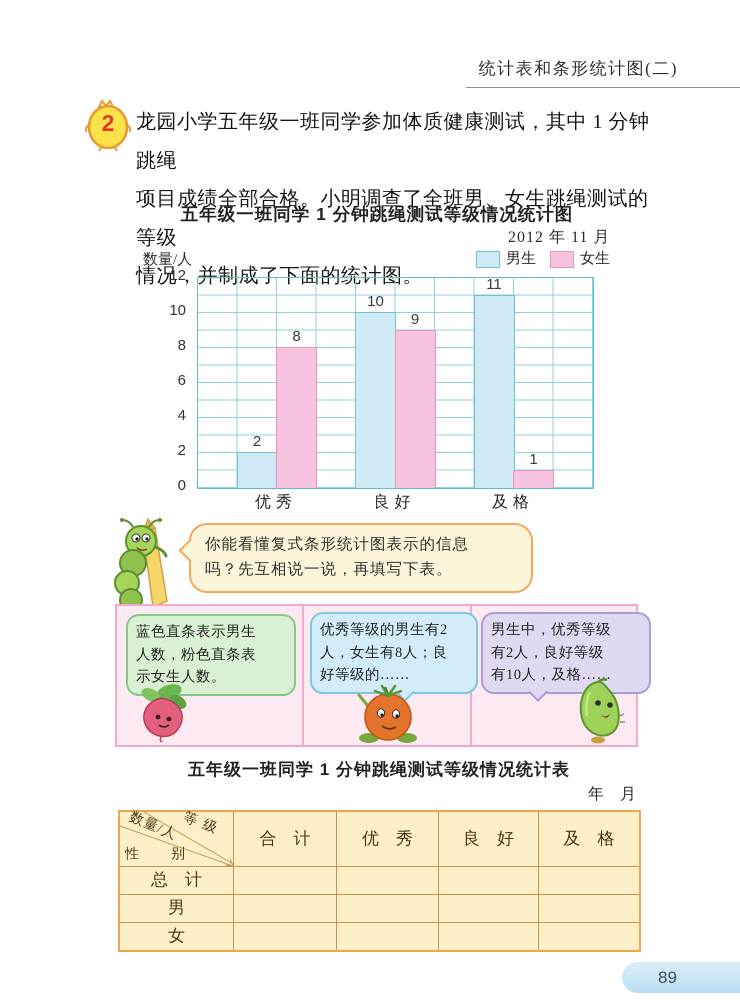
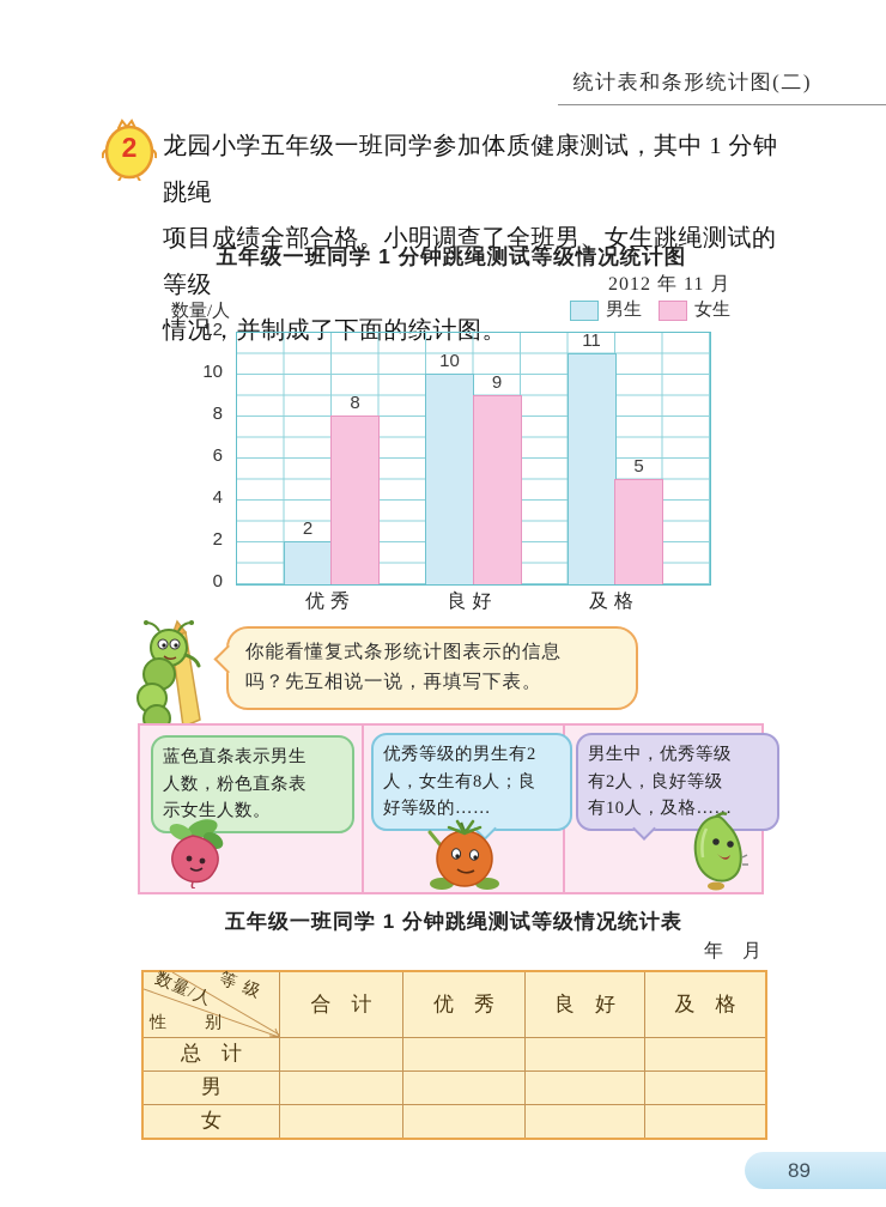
女生/及格: 1 -> 5
